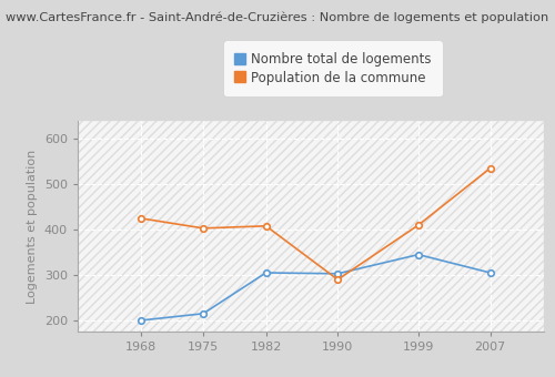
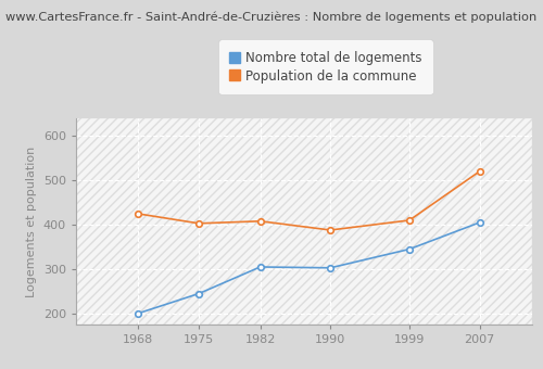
Nombre total de logements/1975: 215 -> 245
Population de la commune/1990: 290 -> 388
Nombre total de logements/2007: 305 -> 405
Population de la commune/2007: 535 -> 520
